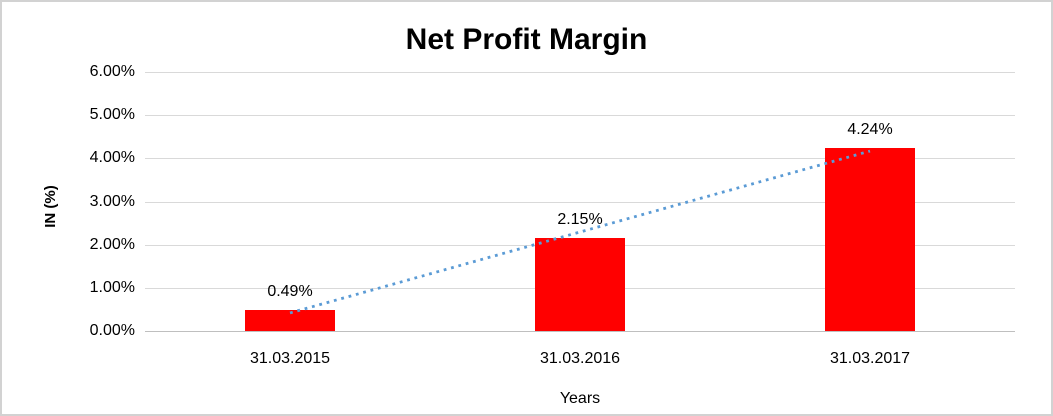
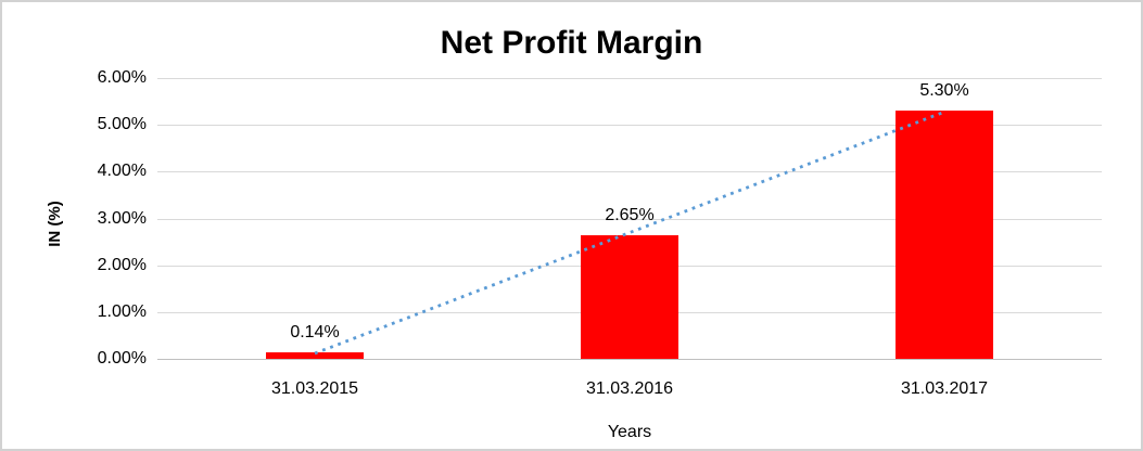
31.03.2015: 0.49% -> 0.14%
31.03.2016: 2.15% -> 2.65%
31.03.2017: 4.24% -> 5.30%
